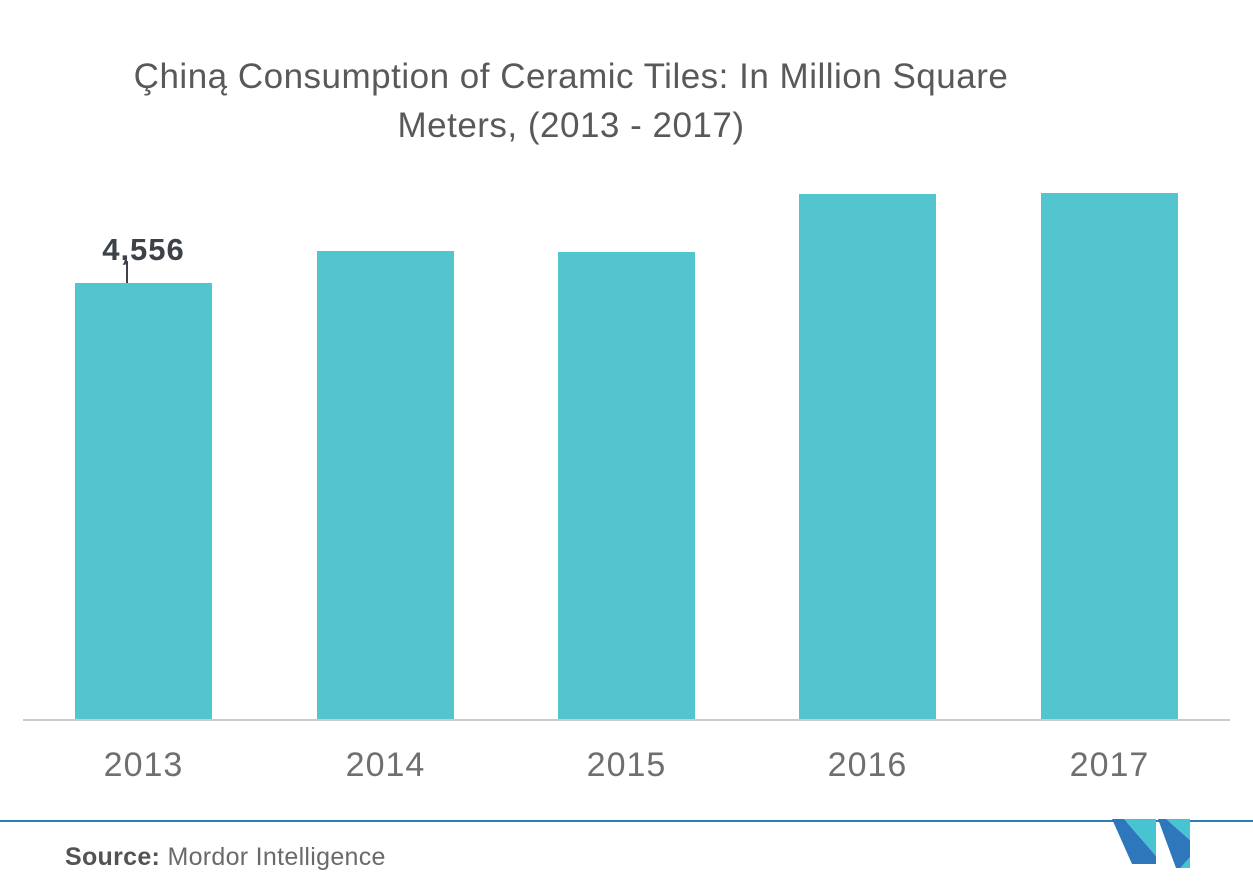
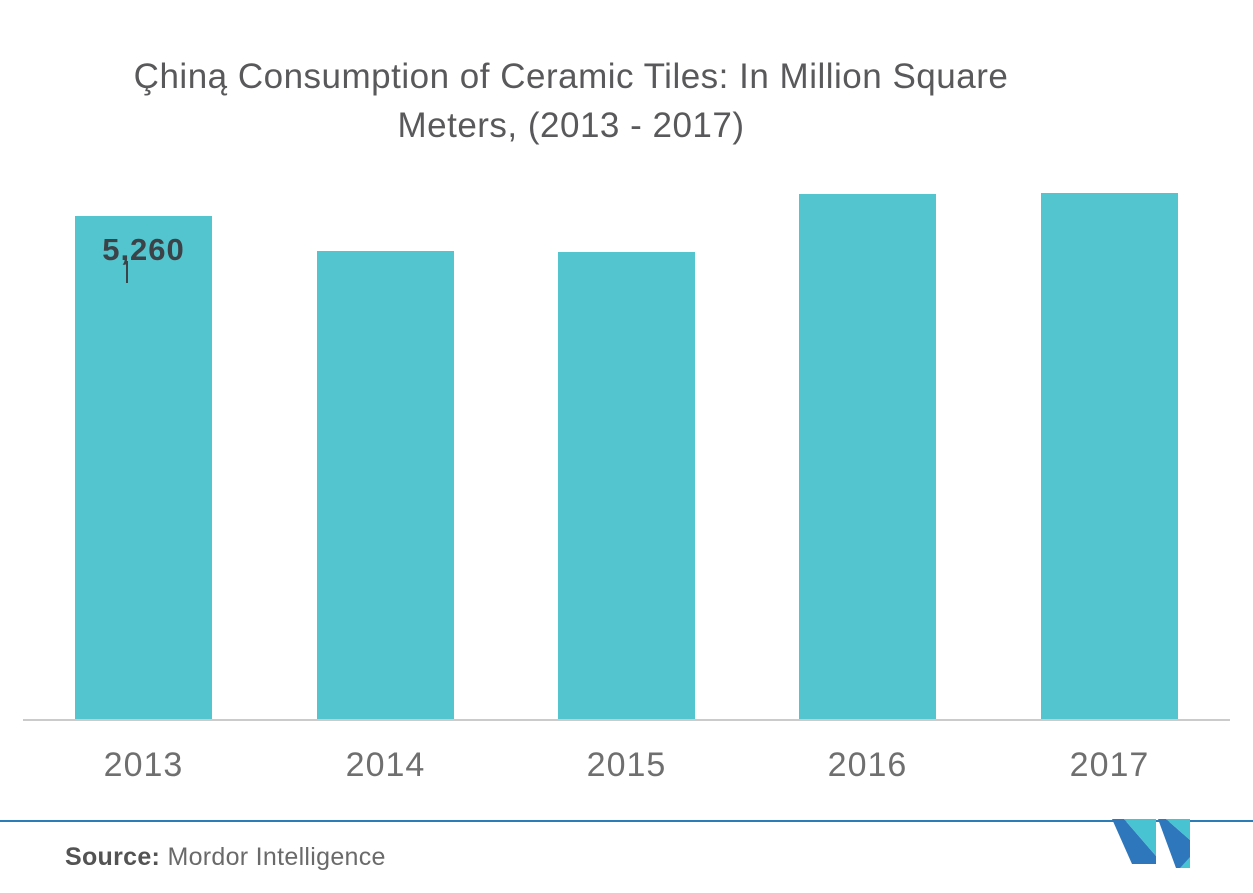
2013: 4,556 -> 5,260
